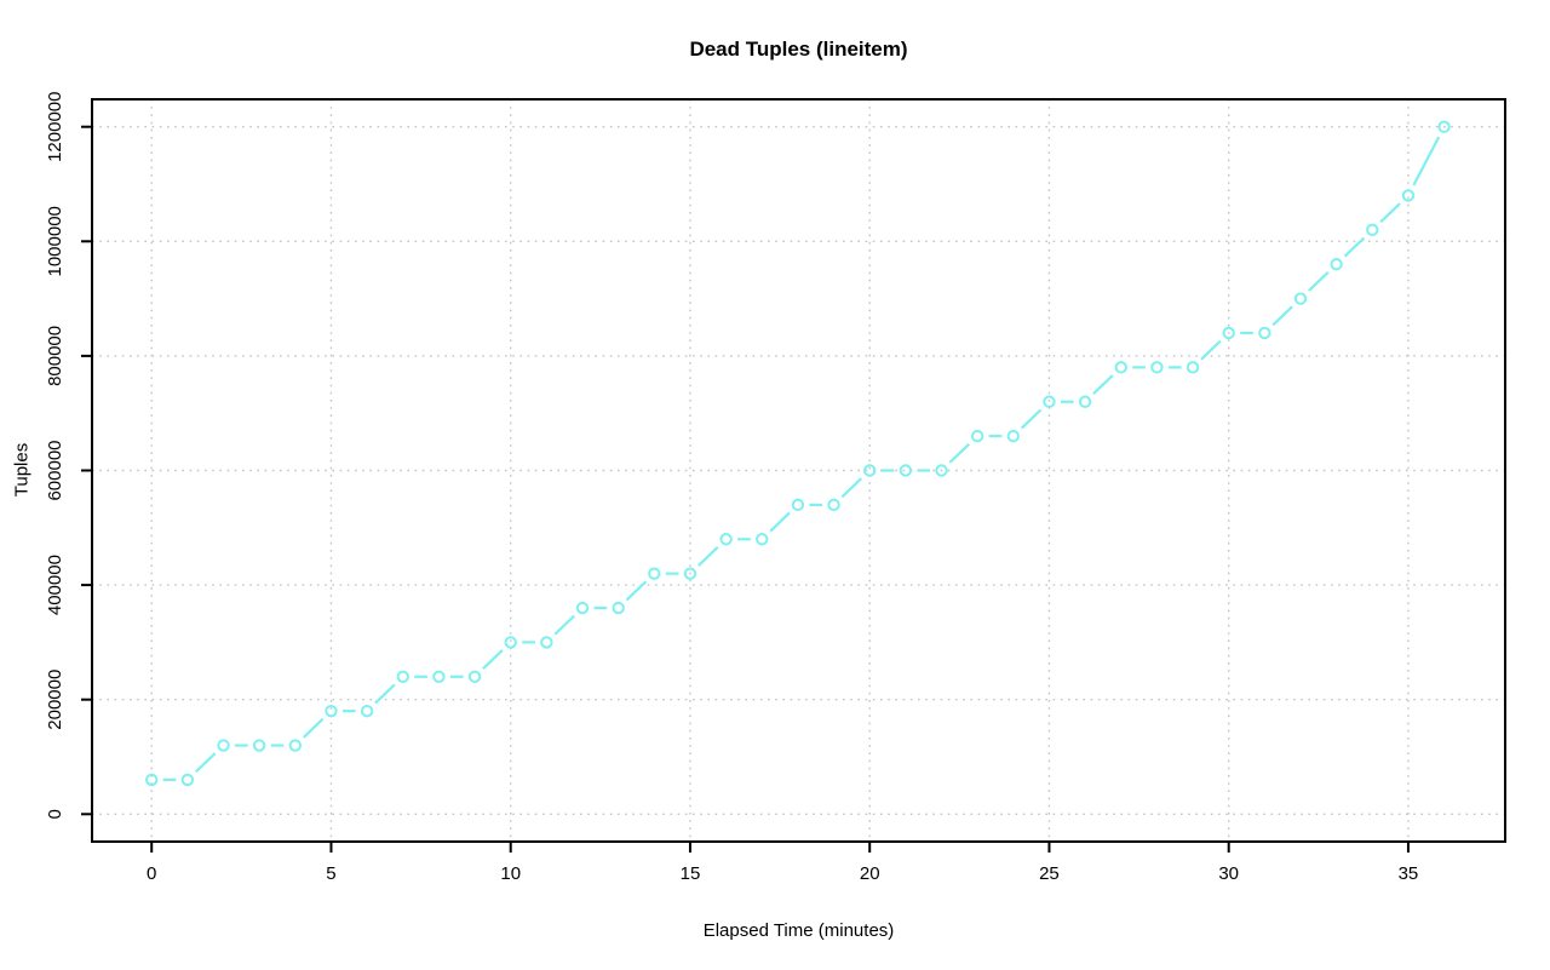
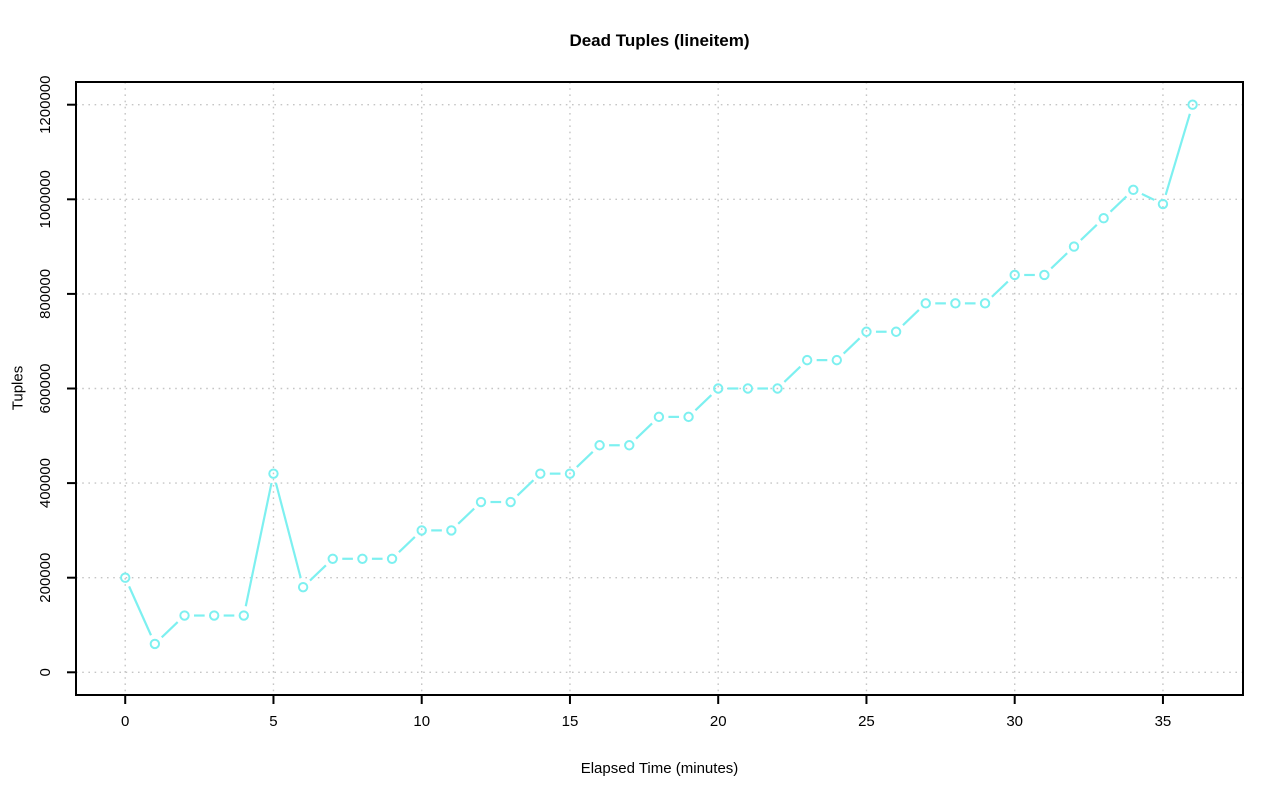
0: 60000 -> 200000
5: 180000 -> 420000
35: 1080000 -> 990000
